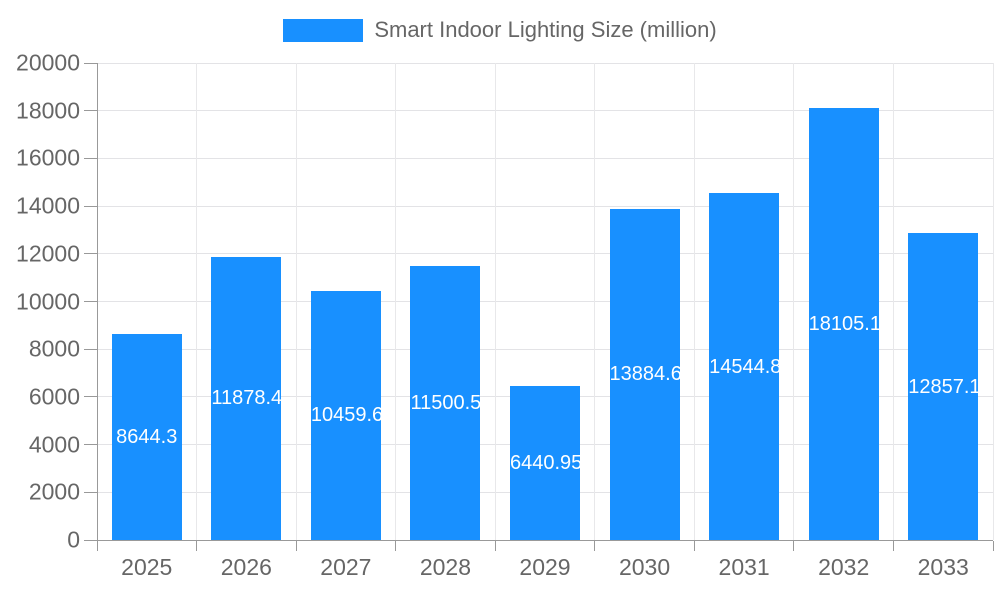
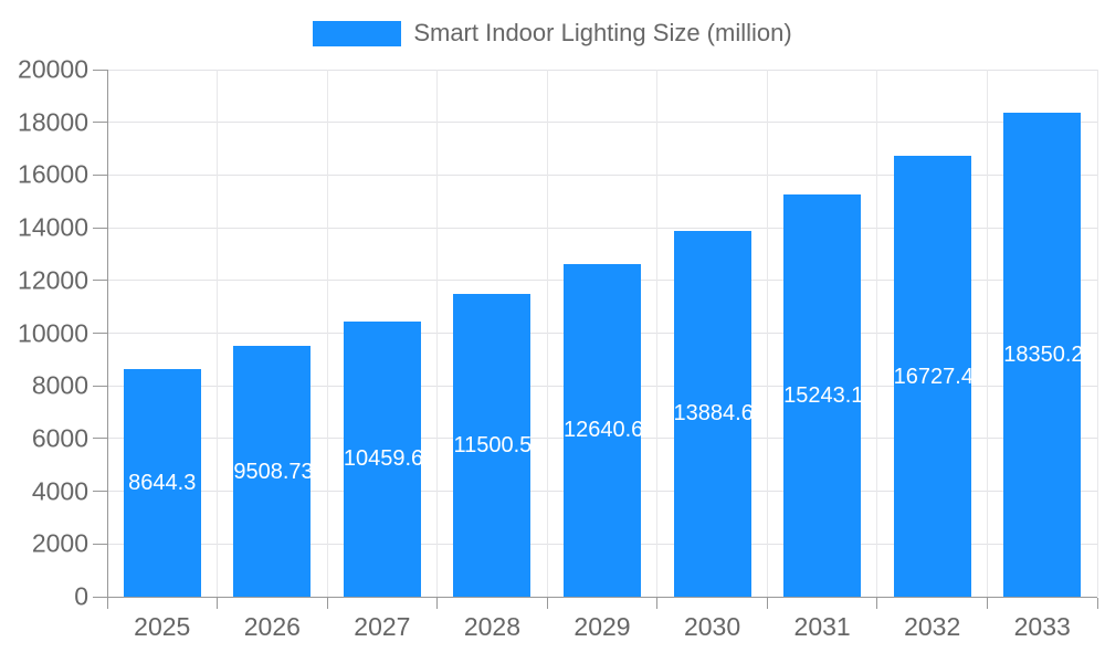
2026: 11878.45 -> 9508.73
2029: 6440.95 -> 12640.68
2031: 14544.83 -> 15243.15
2032: 18105.13 -> 16727.44
2033: 12857.16 -> 18350.24
